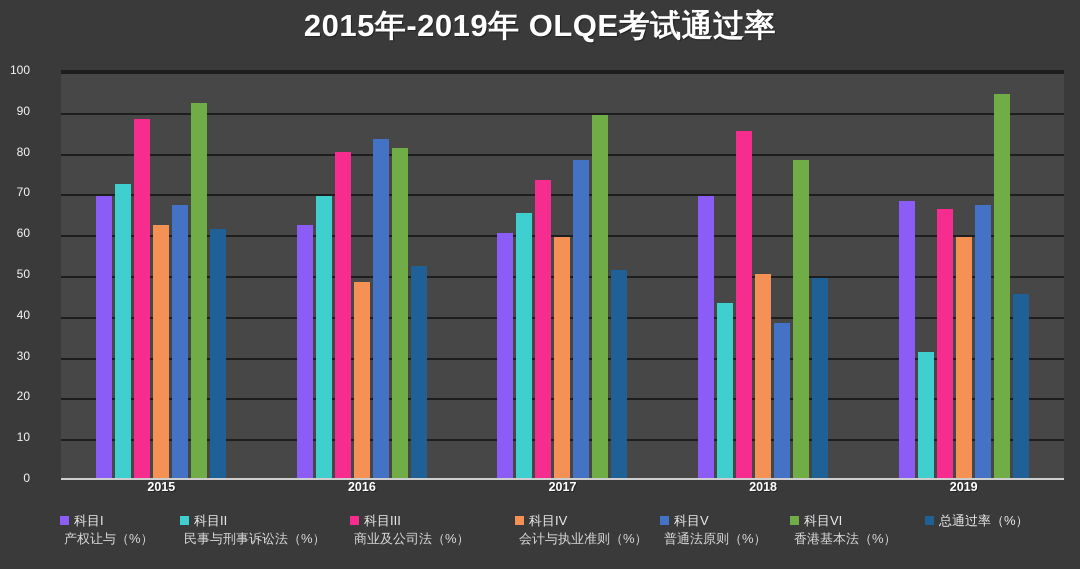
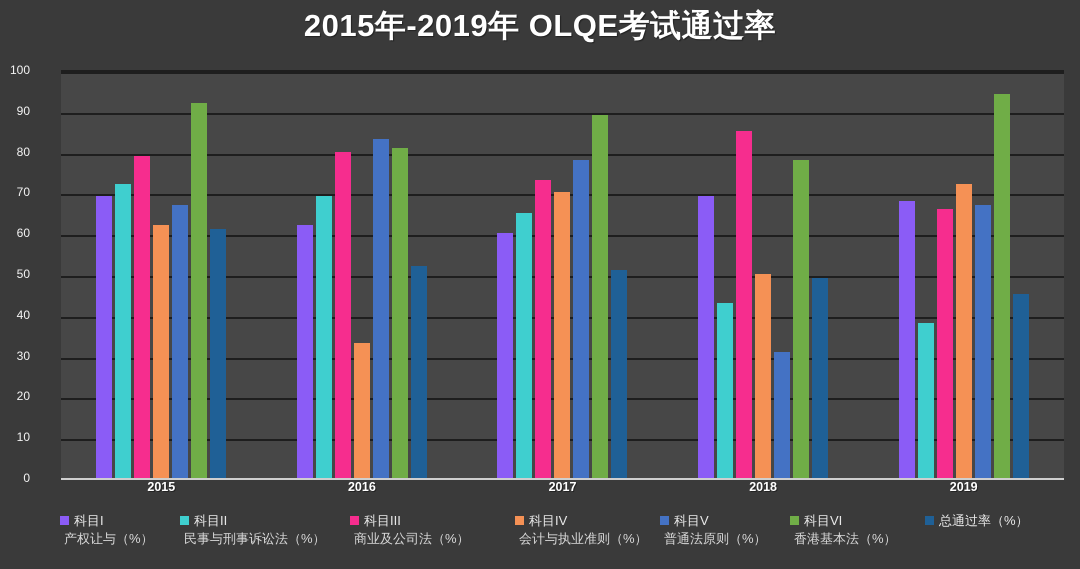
科目III/2015: 88 -> 79
科目IV/2016: 48 -> 33
科目IV/2017: 59 -> 70
科目V/2018: 38 -> 31
科目II/2019: 31 -> 38
科目IV/2019: 59 -> 72
